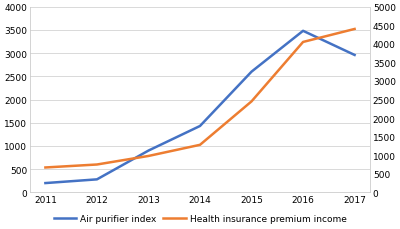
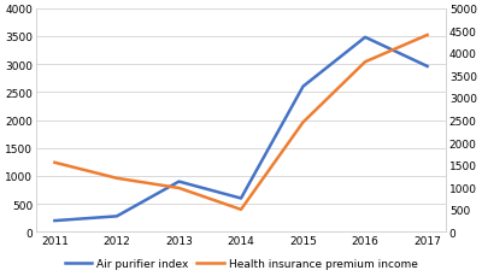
Health insurance premium income/2011: 670 -> 1550
Health insurance premium income/2012: 750 -> 1200
Air purifier index/2014: 1430 -> 600
Health insurance premium income/2014: 1280 -> 500
Health insurance premium income/2016: 4050 -> 3800
